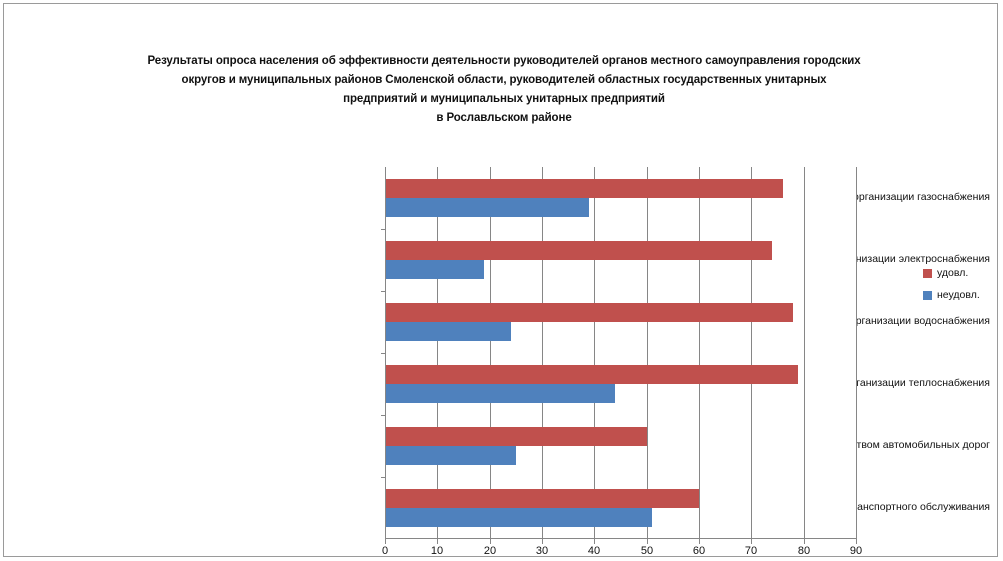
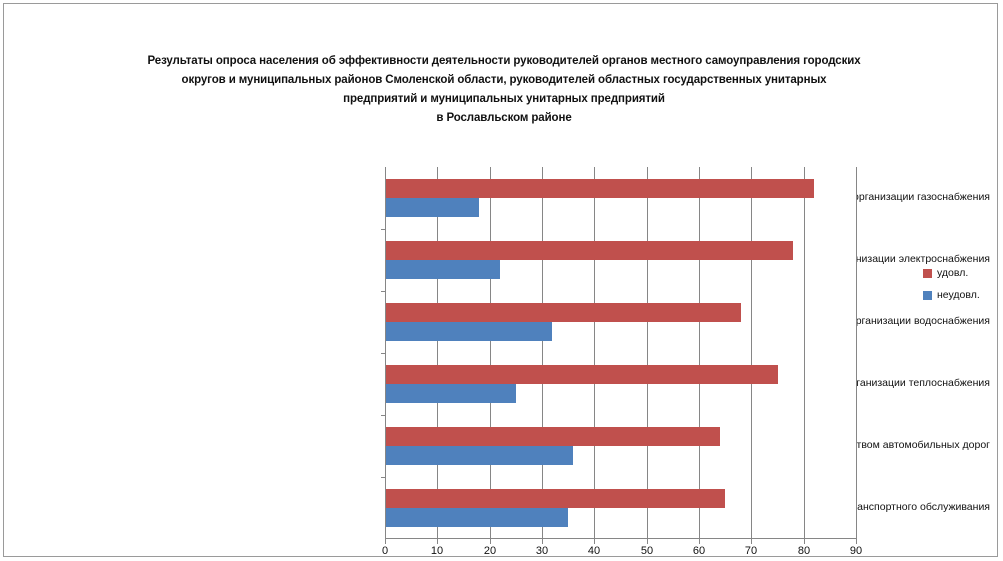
удовл./Удовлетворенность уровнем организации газоснабжения: 76 -> 82
неудовл./Удовлетворенность уровнем организации газоснабжения: 39 -> 18
удовл./Удовлетворенность уровнем организации электроснабжения: 74 -> 78
неудовл./Удовлетворенность уровнем организации электроснабжения: 19 -> 22
удовл./Удовлетворенность уровнем организации водоснабжения: 78 -> 68
неудовл./Удовлетворенность уровнем организации водоснабжения: 24 -> 32
удовл./Удовлетворенность уровнем организации теплоснабжения: 79 -> 75
неудовл./Удовлетворенность уровнем организации теплоснабжения: 44 -> 25
удовл./Удовлетворенность качеством автомобильных дорог: 50 -> 64
неудовл./Удовлетворенность качеством автомобильных дорог: 25 -> 36
удовл./Удовлетворенность организацией транспортного обслуживания: 60 -> 65
неудовл./Удовлетворенность организацией транспортного обслуживания: 51 -> 35
